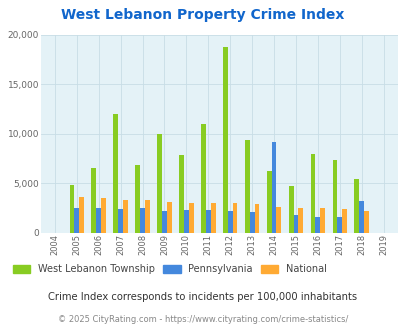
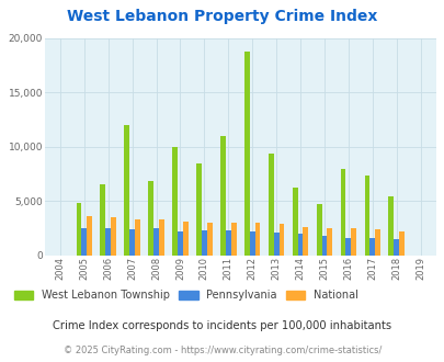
West Lebanon Township/2010: 7,800 -> 8,500
Pennsylvania/2014: 9,200 -> 2,000
Pennsylvania/2018: 3,200 -> 1,500
